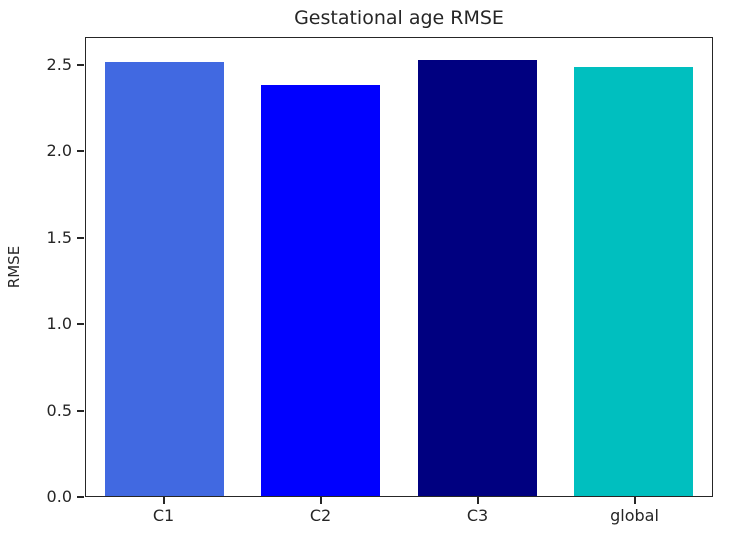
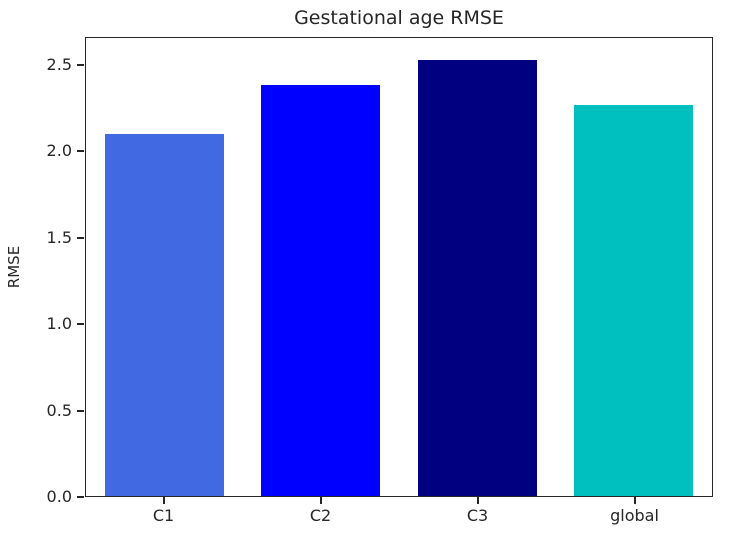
C1: 2.52 -> 2.10
global: 2.49 -> 2.27
